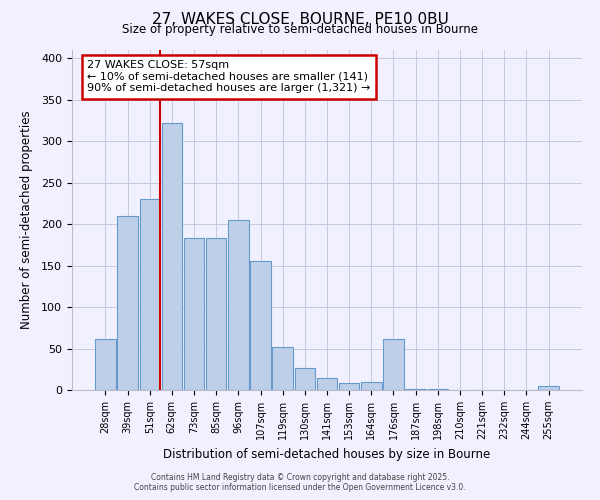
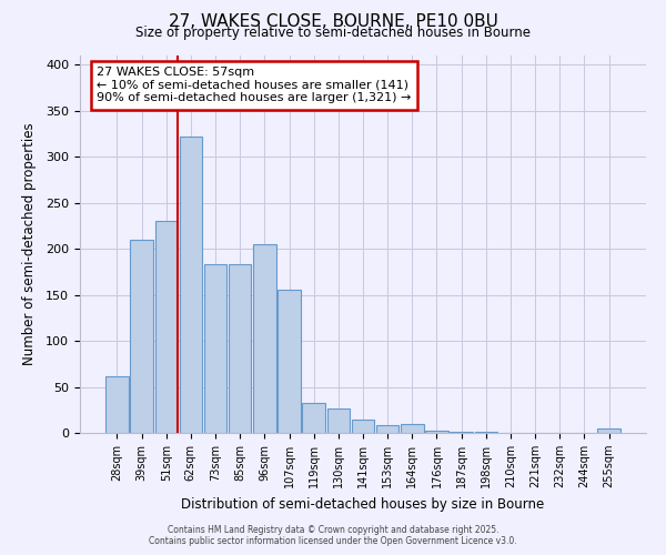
119sqm: 52 -> 32
176sqm: 62 -> 3
